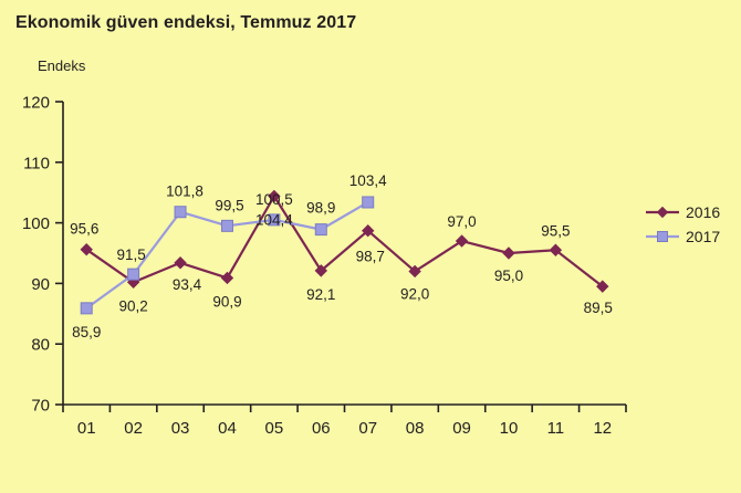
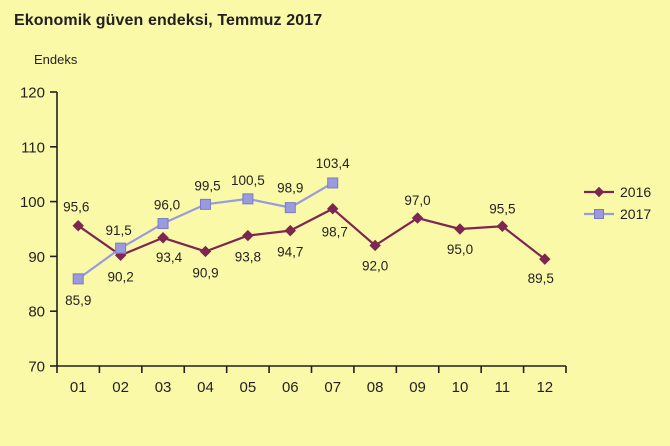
2017/03: 101,8 -> 96,0
2016/05: 104,4 -> 93,8
2016/06: 92,1 -> 94,7
